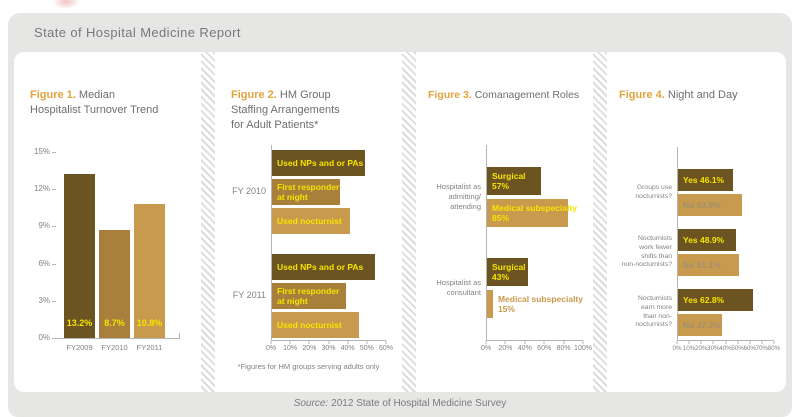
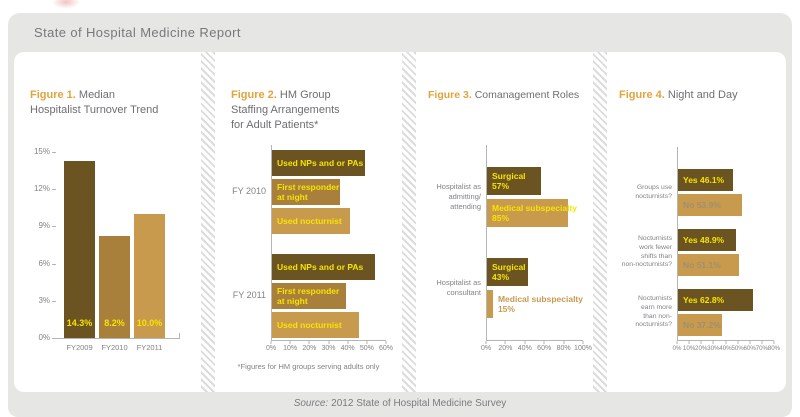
Median Hospitalist Turnover Trend/FY2009: 13.2% -> 14.3%
Median Hospitalist Turnover Trend/FY2010: 8.7% -> 8.2%
Median Hospitalist Turnover Trend/FY2011: 10.8% -> 10.0%
